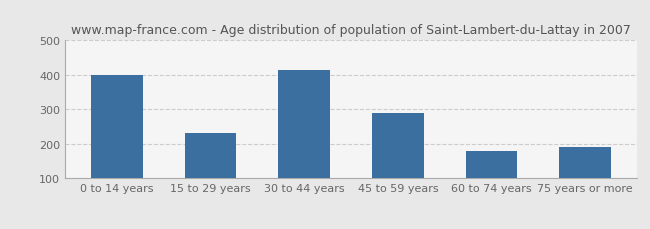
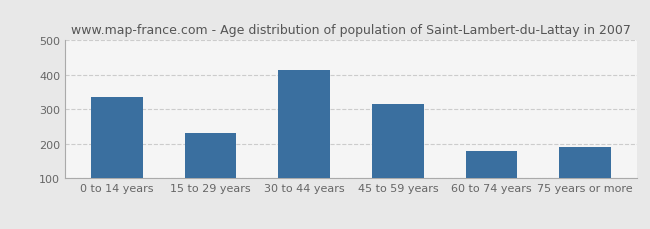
0 to 14 years: 401 -> 335
45 to 59 years: 291 -> 315
